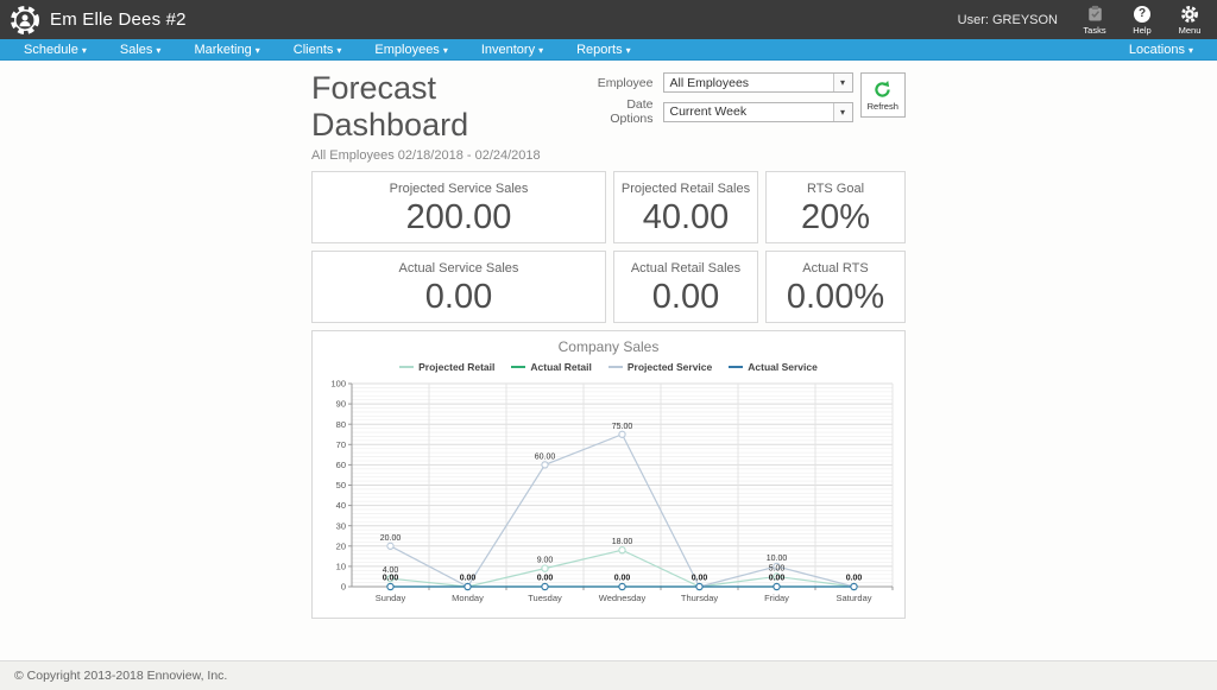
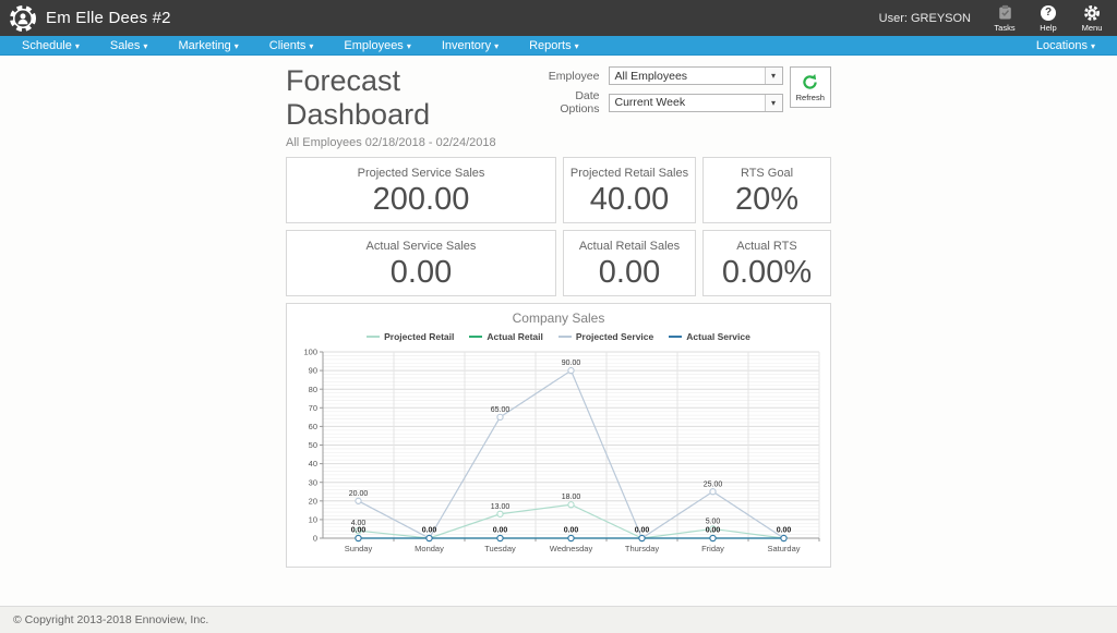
Projected Retail/Tuesday: 9.00 -> 13.00
Projected Service/Tuesday: 60.00 -> 65.00
Projected Service/Wednesday: 75.00 -> 90.00
Projected Service/Friday: 10.00 -> 25.00
